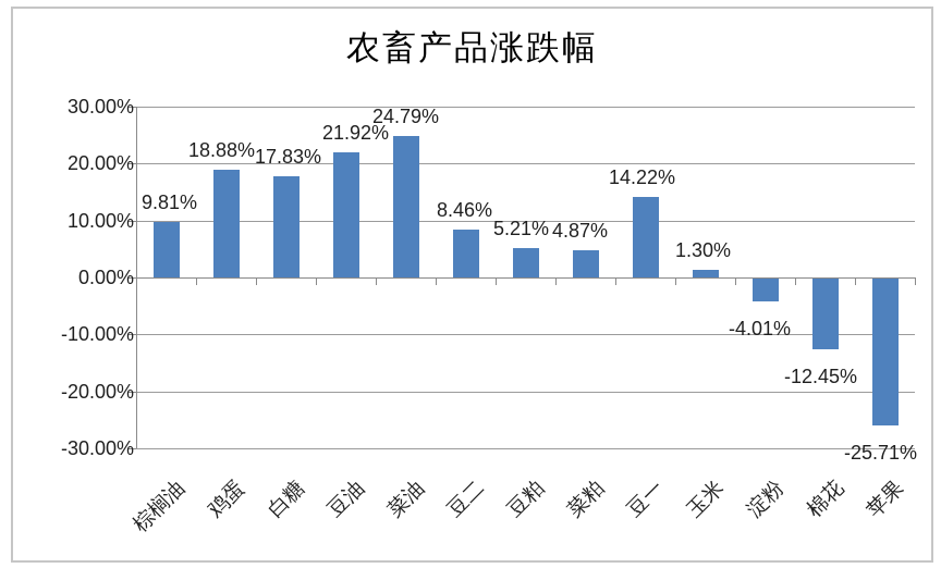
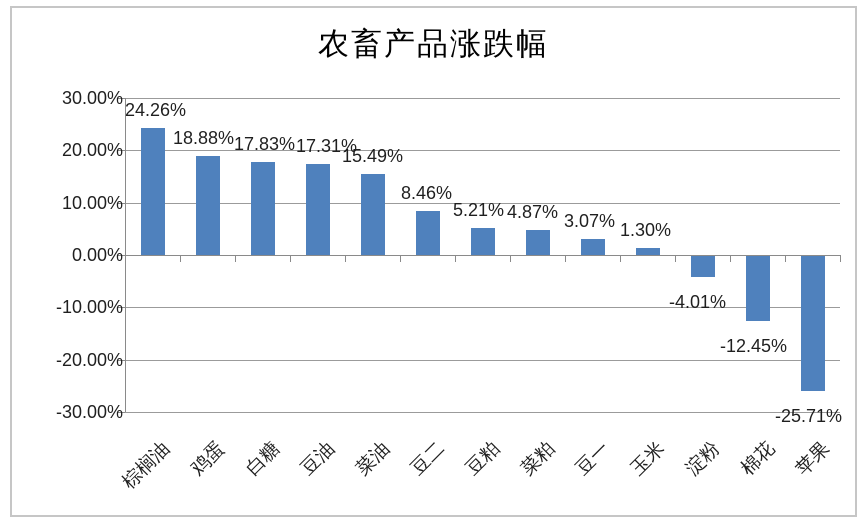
棕榈油: 9.81% -> 24.26%
豆油: 21.92% -> 17.31%
菜油: 24.79% -> 15.49%
豆一: 14.22% -> 3.07%
